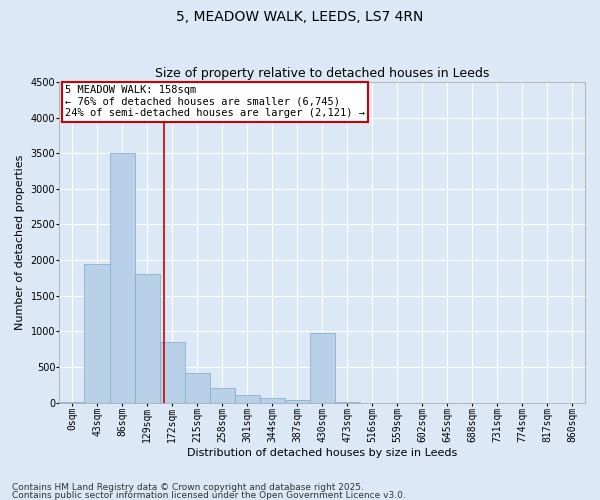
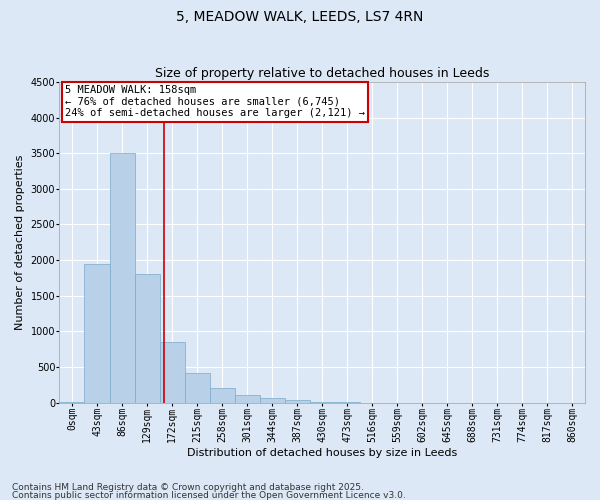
430sqm: 980 -> 10
